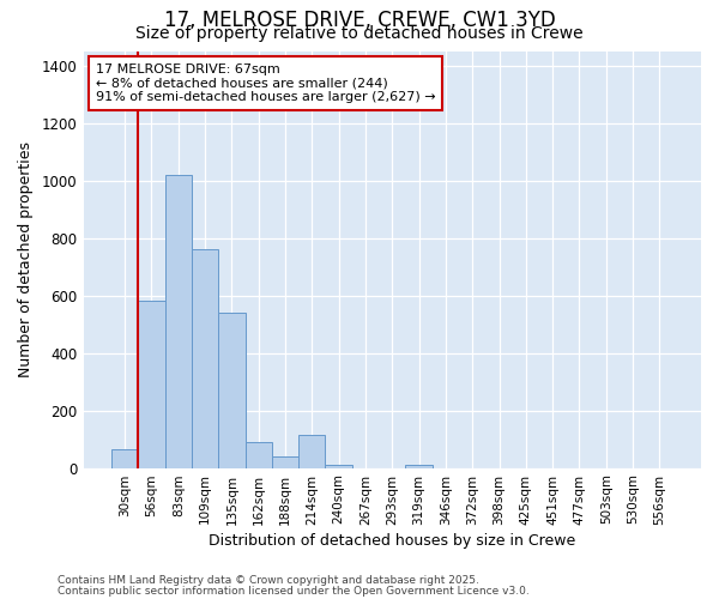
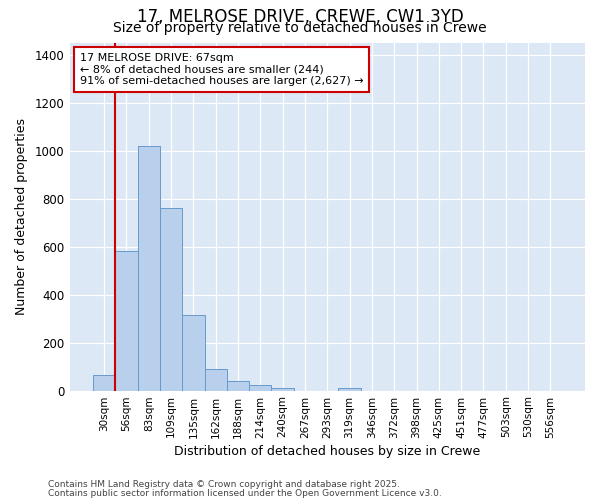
135sqm: 540 -> 315
214sqm: 115 -> 22
